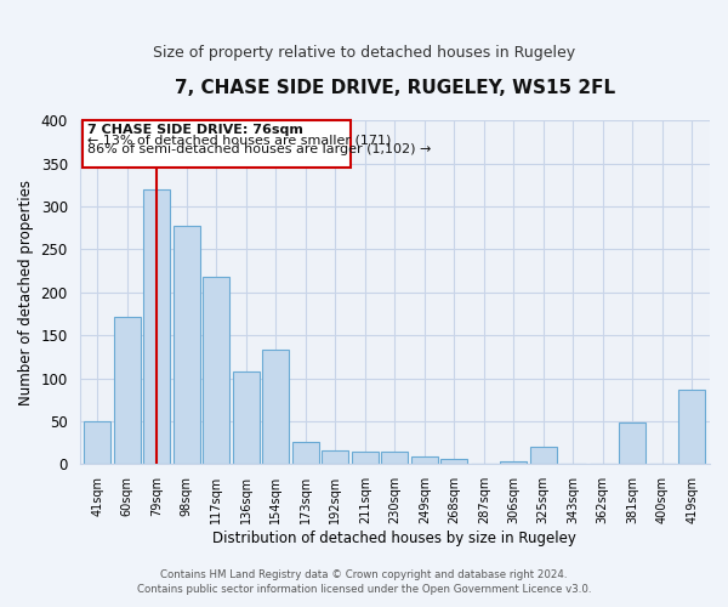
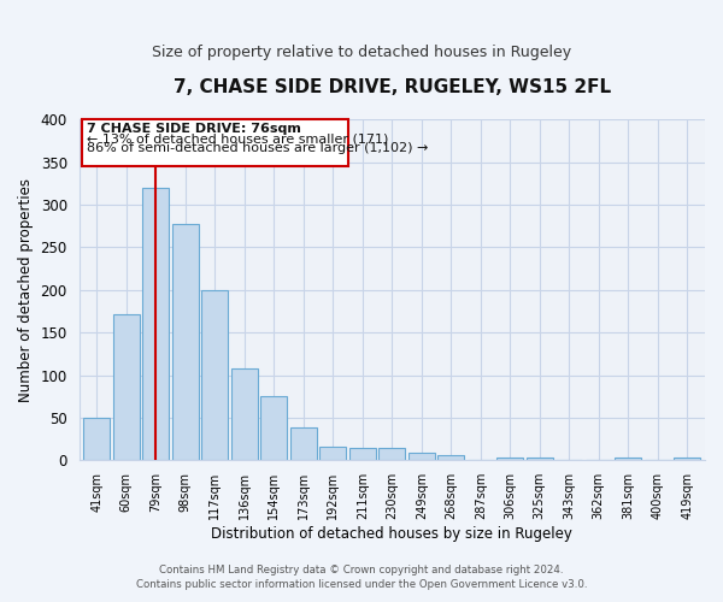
117sqm: 218 -> 200
154sqm: 134 -> 75
173sqm: 26 -> 39
325sqm: 20 -> 4
381sqm: 48 -> 4
419sqm: 86 -> 3
